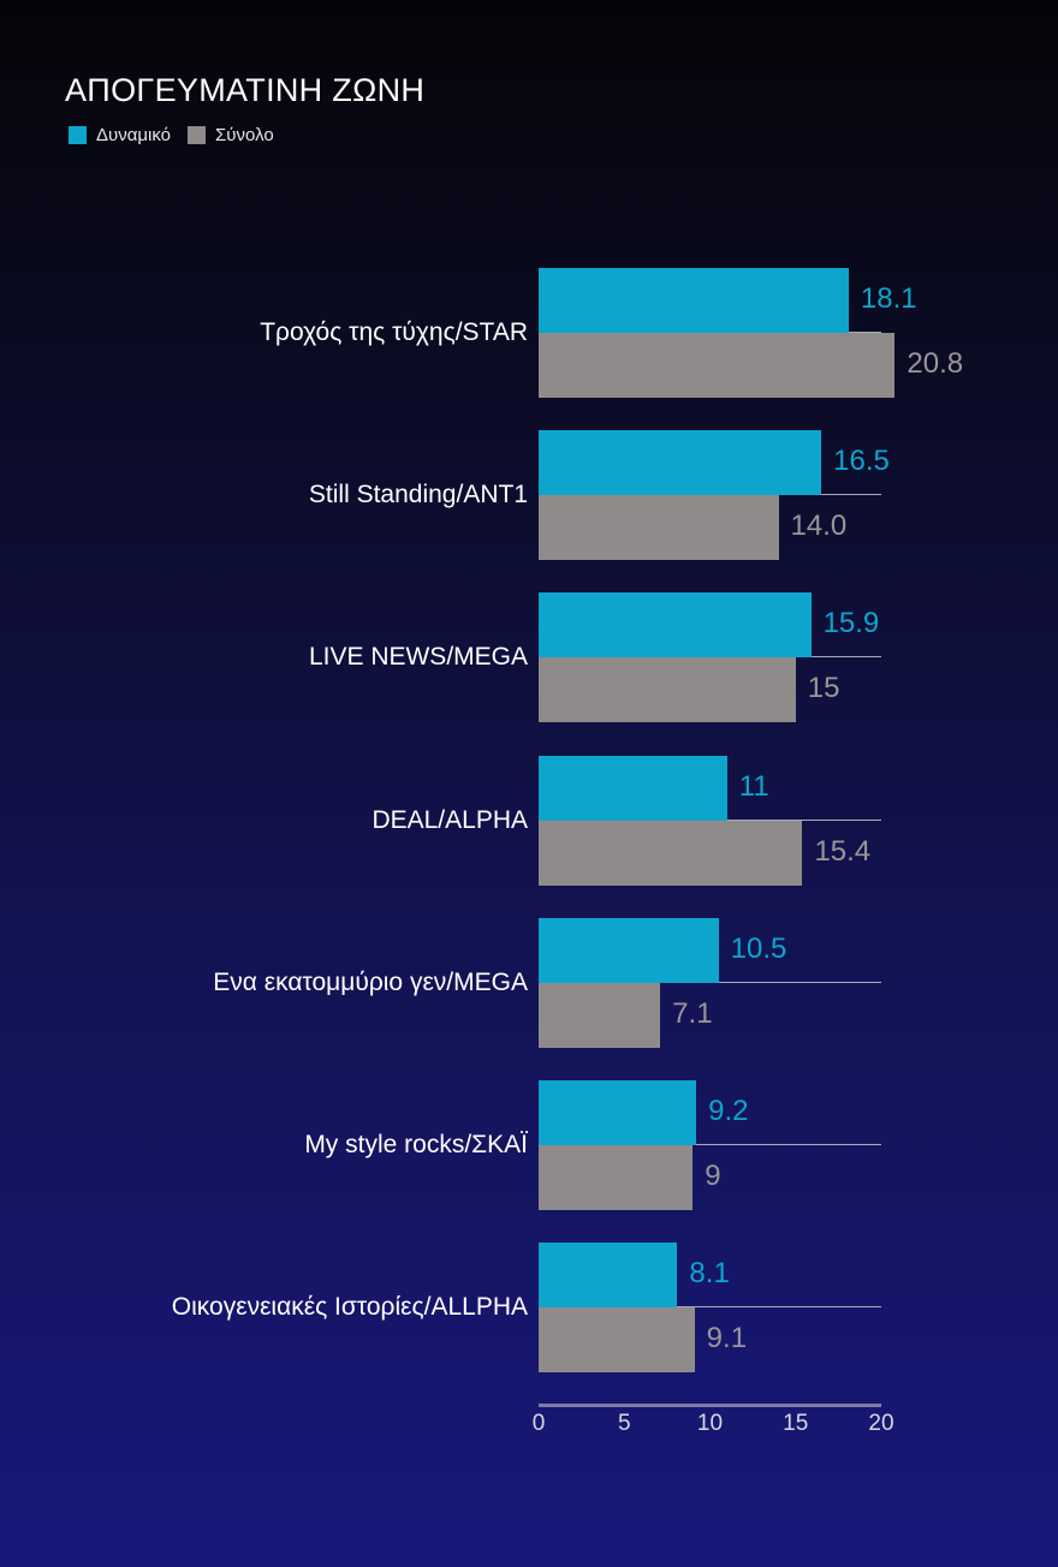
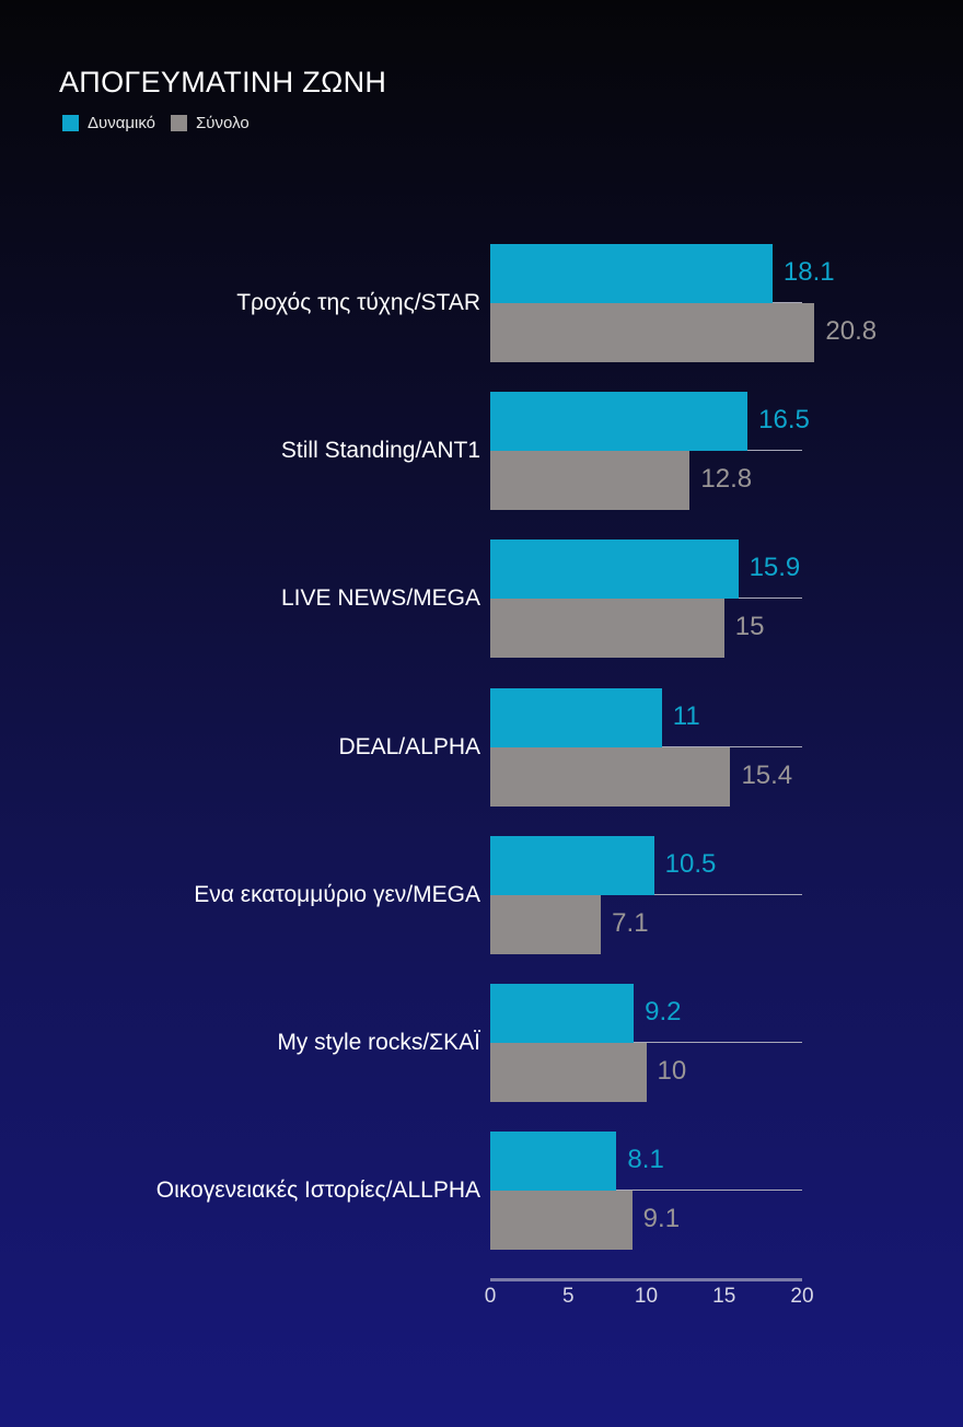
Σύνολο/Still Standing/ANT1: 14.0 -> 12.8
Σύνολο/My style rocks/ΣΚΑΪ: 9 -> 10
